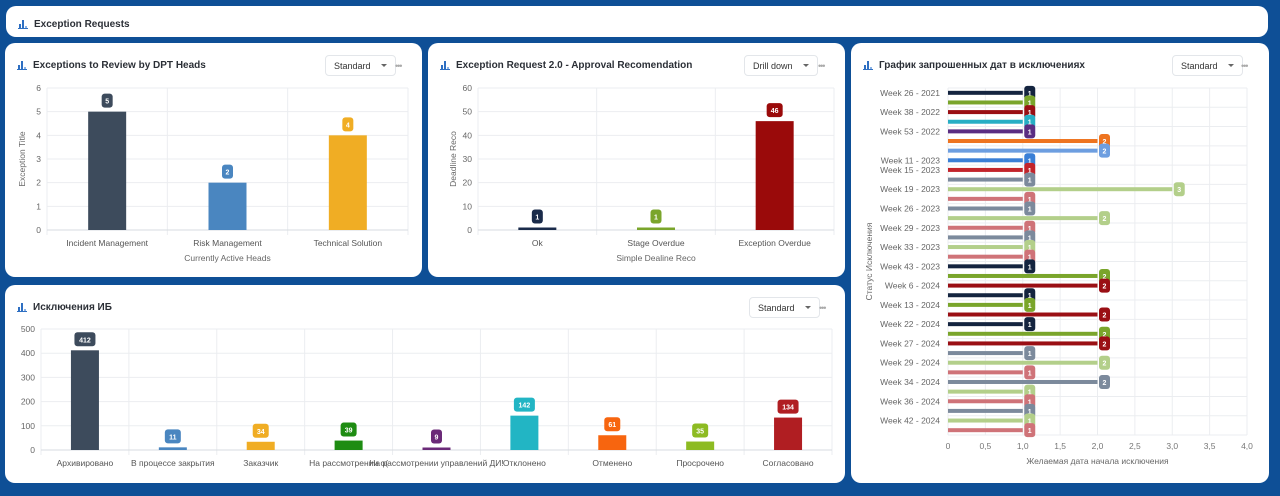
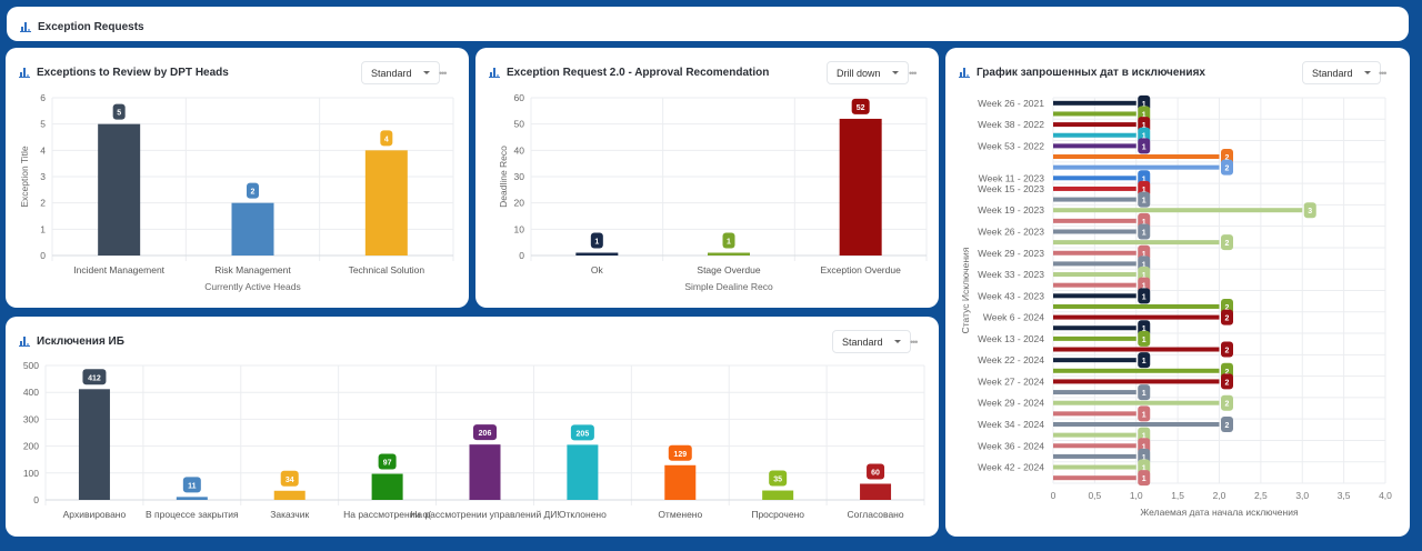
Exception Request 2.0 - Approval Recomendation/Exception Overdue: 46 -> 52
Исключения ИБ/На рассмотрении о(: 39 -> 97
Исключения ИБ/На рассмотрении управлений ДИ!: 9 -> 206
Исключения ИБ/Отклонено: 142 -> 205
Исключения ИБ/Отменено: 61 -> 129
Исключения ИБ/Согласовано: 134 -> 60
